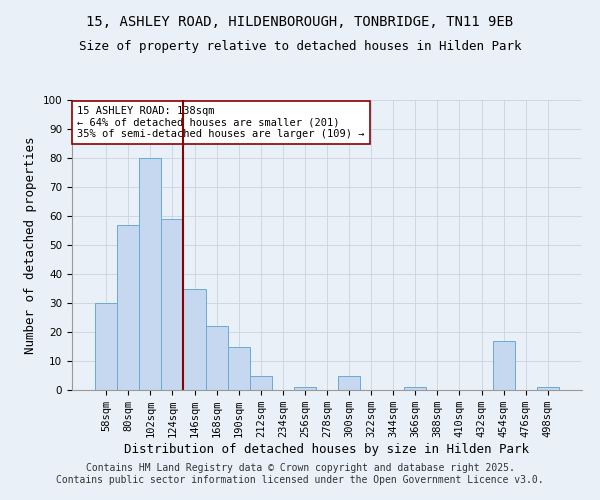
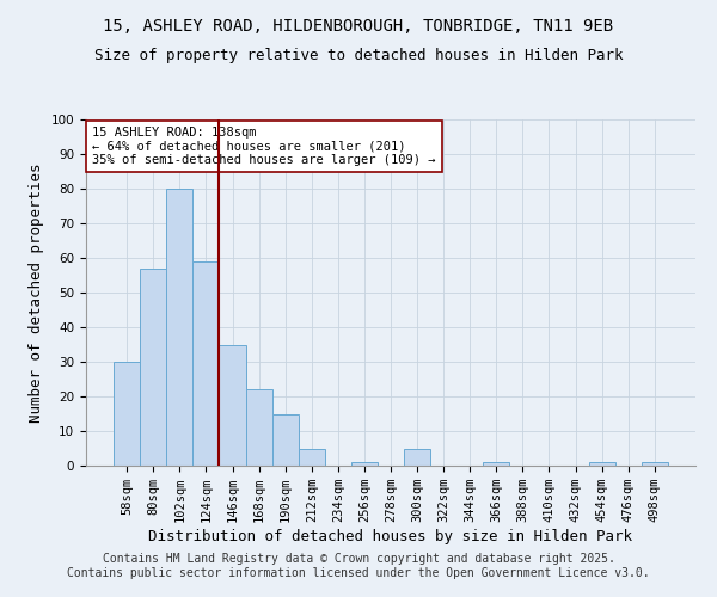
454sqm: 17 -> 1
